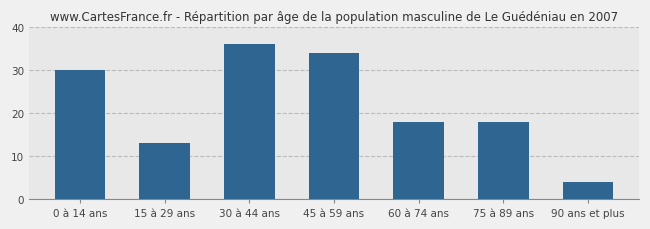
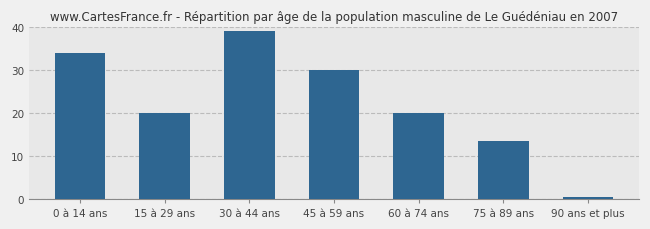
0 à 14 ans: 30.0 -> 34.0
15 à 29 ans: 13.0 -> 20.0
30 à 44 ans: 36.0 -> 39.0
45 à 59 ans: 34.0 -> 30.0
60 à 74 ans: 18.0 -> 20.0
75 à 89 ans: 18.0 -> 13.5
90 ans et plus: 4.0 -> 0.5
